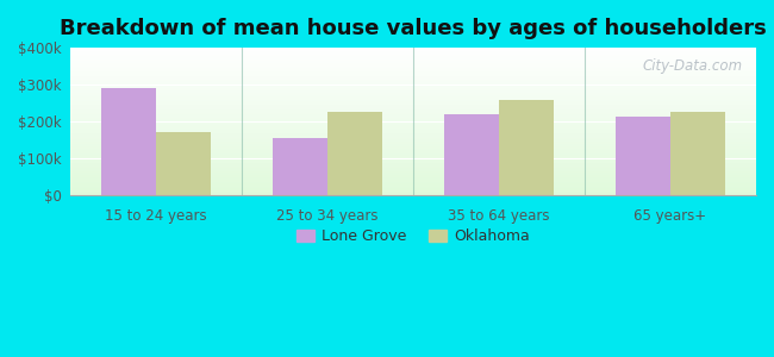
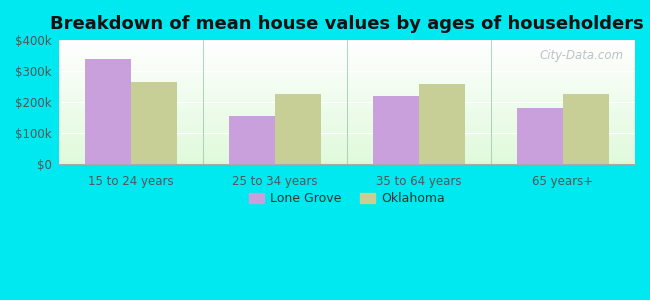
Lone Grove/15 to 24 years: $290k -> $340k
Oklahoma/15 to 24 years: $172k -> $265k
Lone Grove/65 years+: $215k -> $180k
